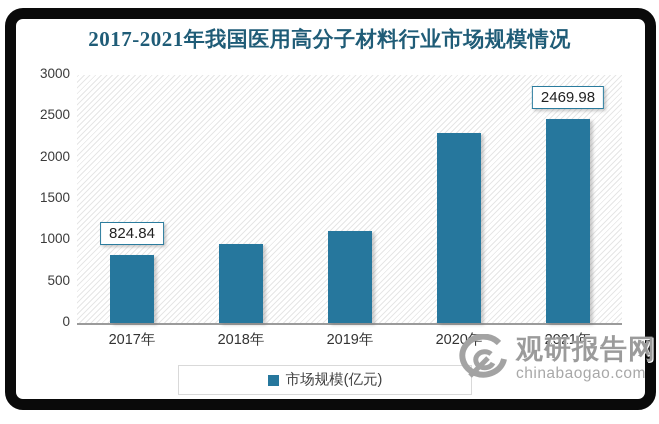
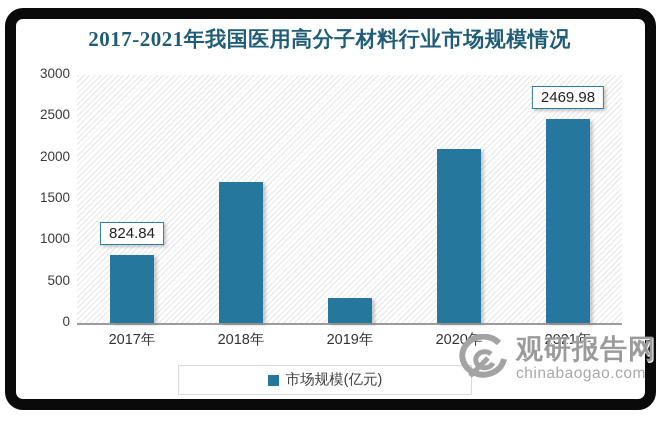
2018年: 1000 -> 1700
2019年: 1100 -> 300
2020年: 2300 -> 2100
